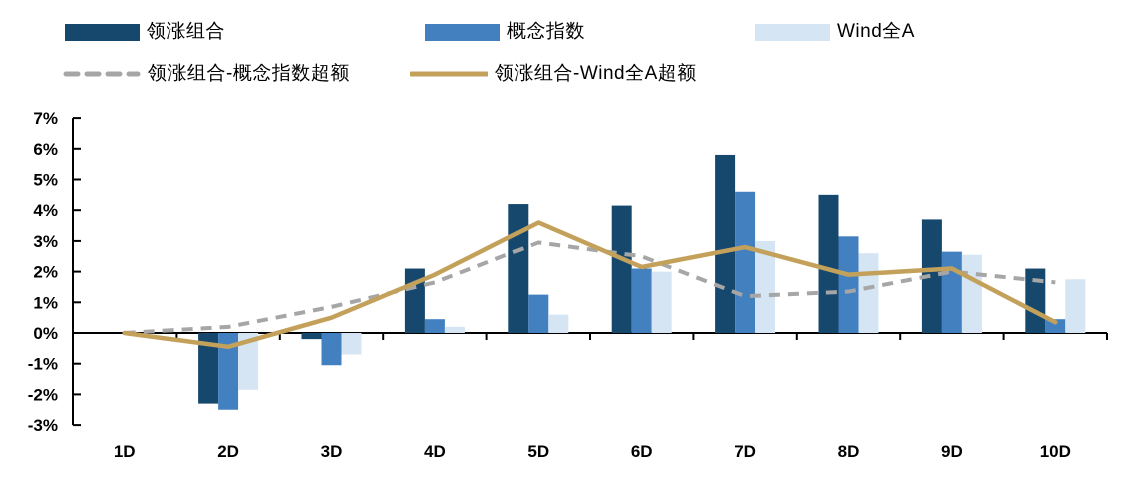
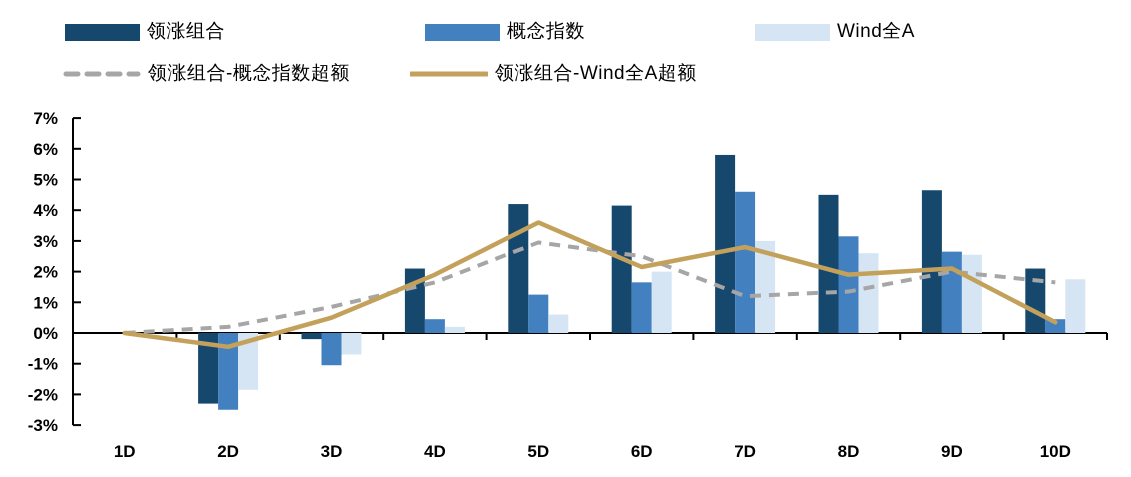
概念指数/6D: 2.1% -> 1.6%
领涨组合/9D: 3.7% -> 4.7%
